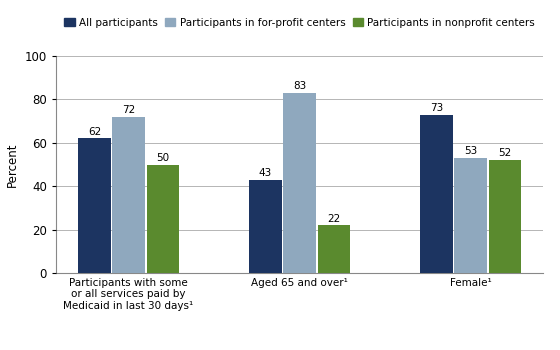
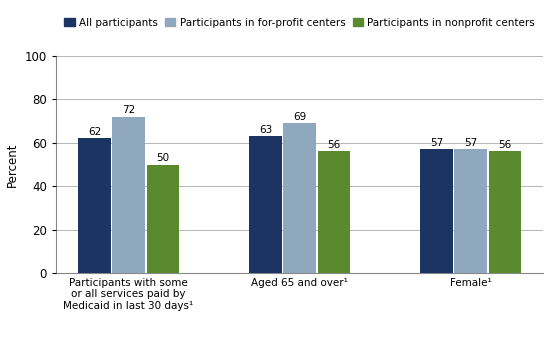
All participants/Aged 65 and over¹: 43 -> 63
Participants in for-profit centers/Aged 65 and over¹: 83 -> 69
Participants in nonprofit centers/Aged 65 and over¹: 22 -> 56
All participants/Female¹: 73 -> 57
Participants in for-profit centers/Female¹: 53 -> 57
Participants in nonprofit centers/Female¹: 52 -> 56
